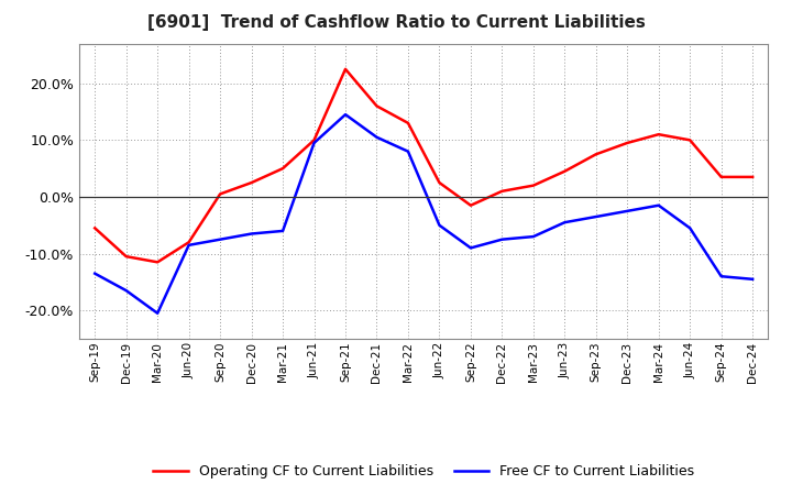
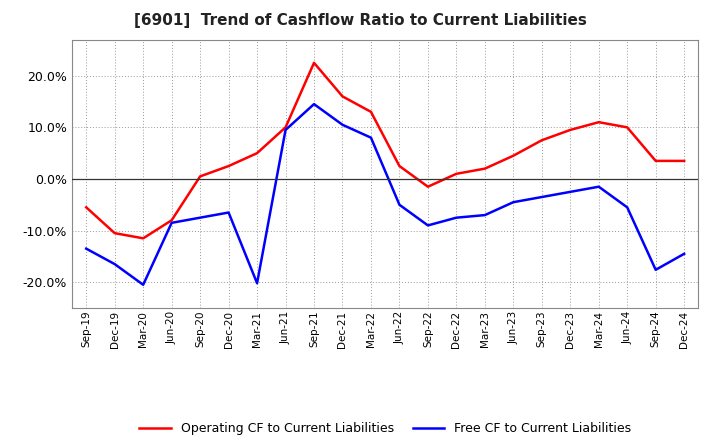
Free CF to Current Liabilities/Mar-21: -6.0% -> -20.2%
Free CF to Current Liabilities/Sep-24: -14.0% -> -17.6%
